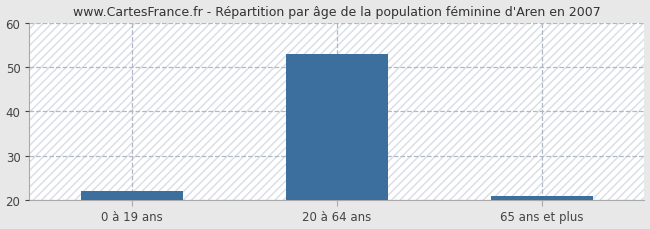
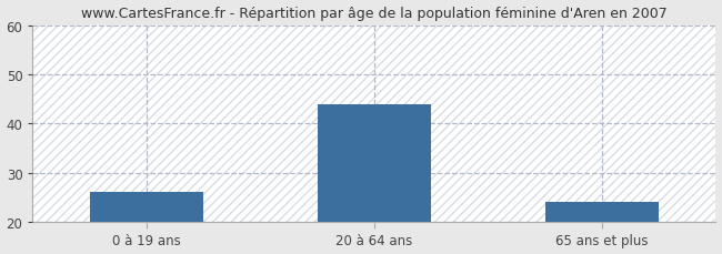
0 à 19 ans: 22 -> 26
20 à 64 ans: 53 -> 44
65 ans et plus: 21 -> 24
